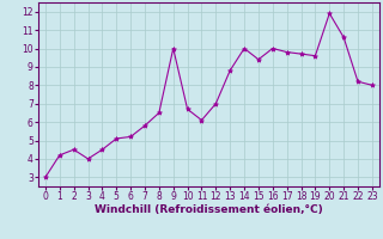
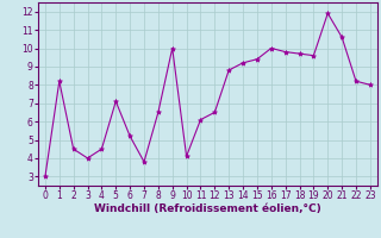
1: 4.2 -> 8.2
5: 5.1 -> 7.1
7: 5.8 -> 3.8
10: 6.7 -> 4.1
12: 7.0 -> 6.5
14: 10.0 -> 9.2
